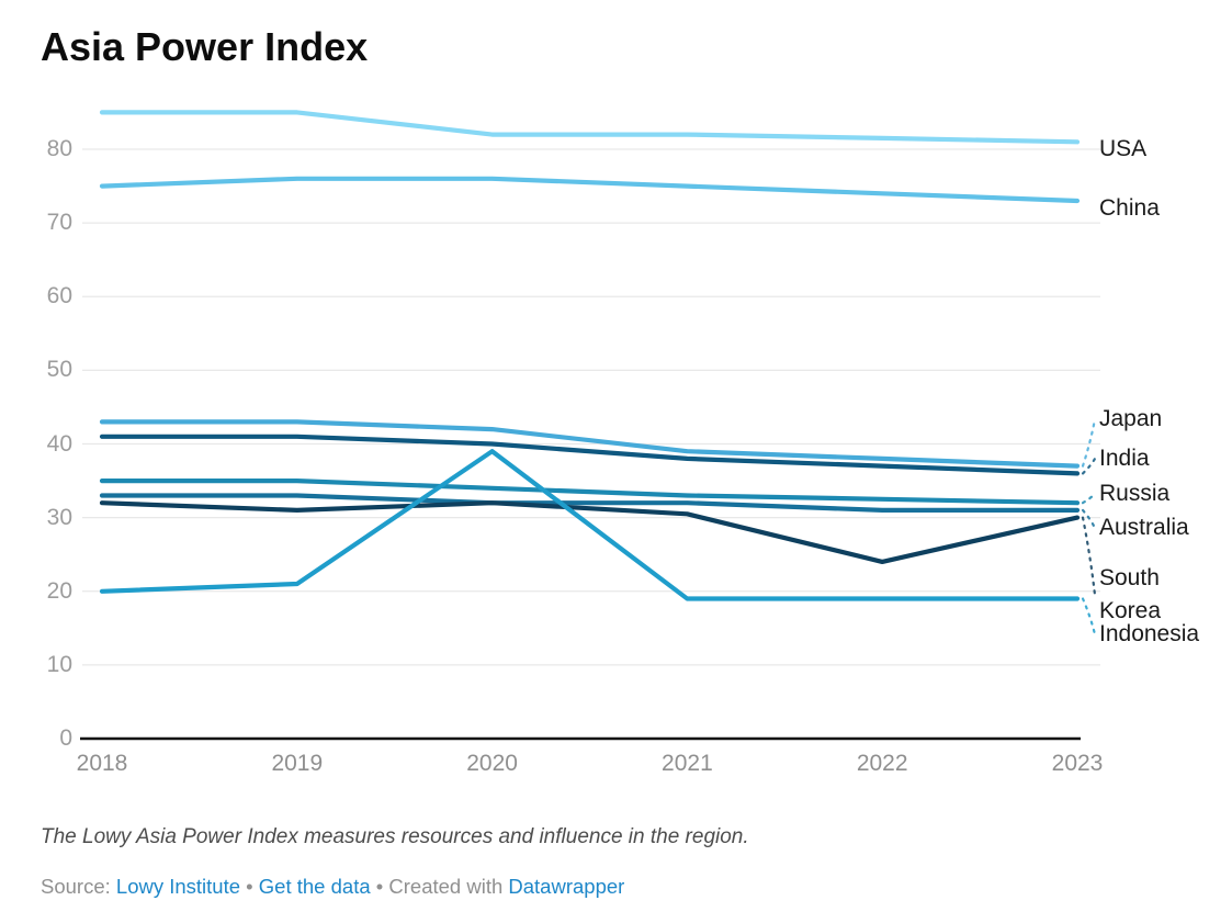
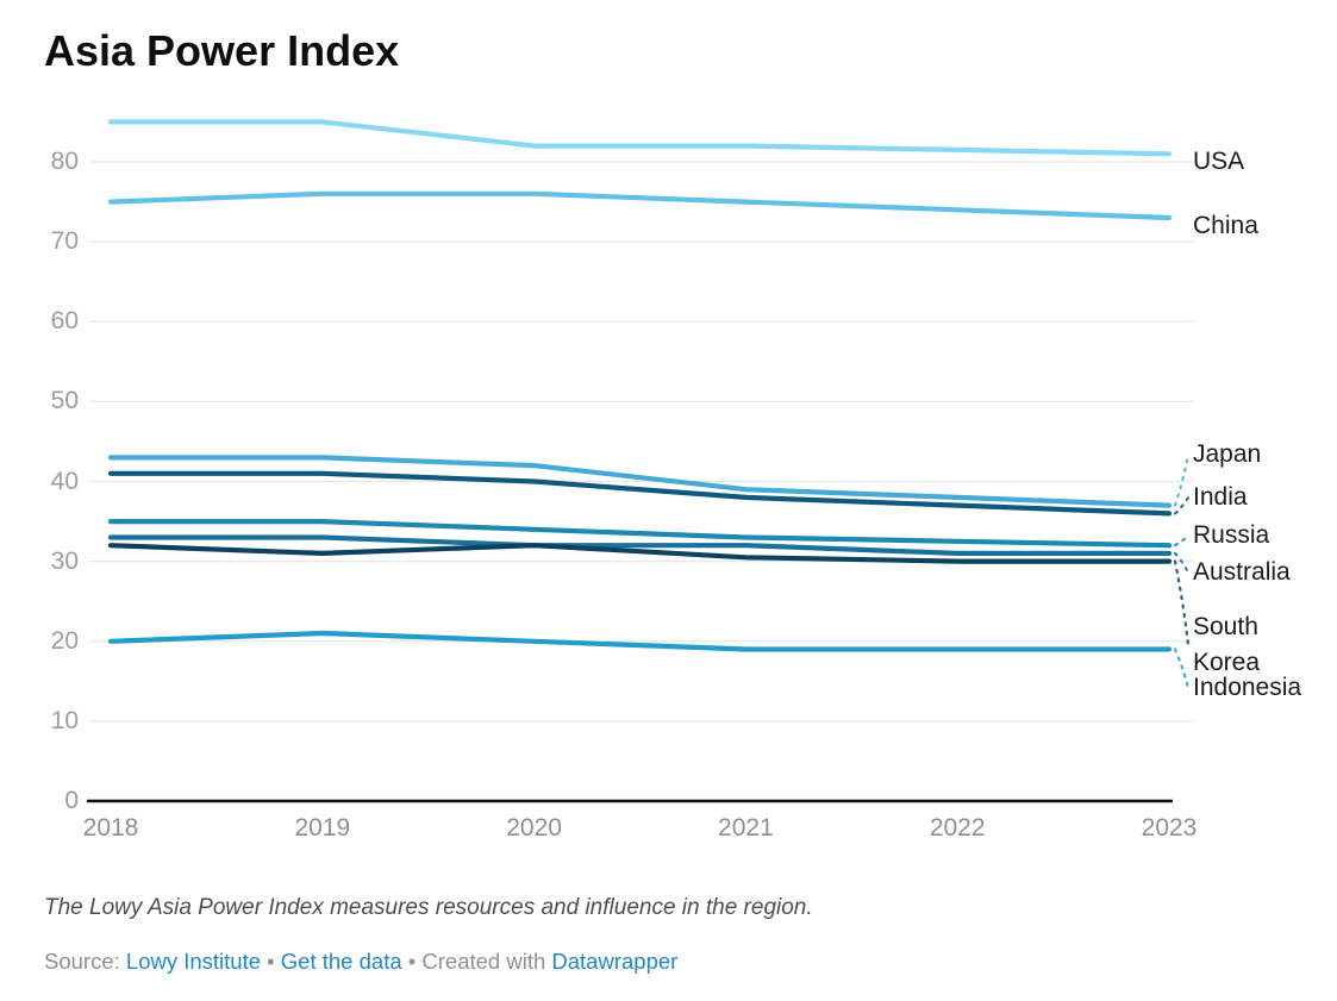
Indonesia/2020: 39 -> 20
South Korea/2022: 24 -> 30
